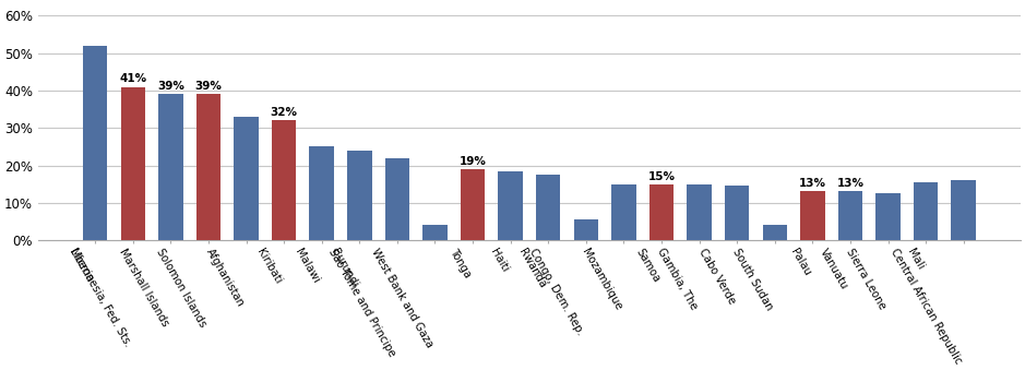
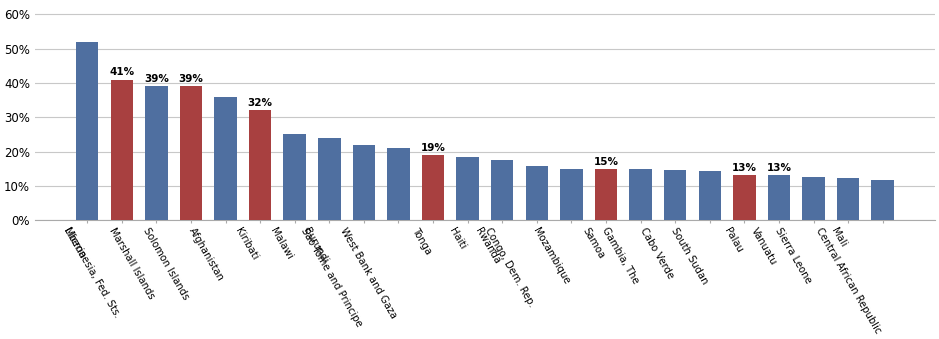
Afghanistan: 33.0% -> 36.0%
West Bank and Gaza: 4.0% -> 21.0%
Congo, Dem. Rep.: 5.5% -> 15.7%
South Sudan: 4.0% -> 14.2%
Mali: 15.5% -> 12.2%
Central African Republic: 16.0% -> 11.7%
